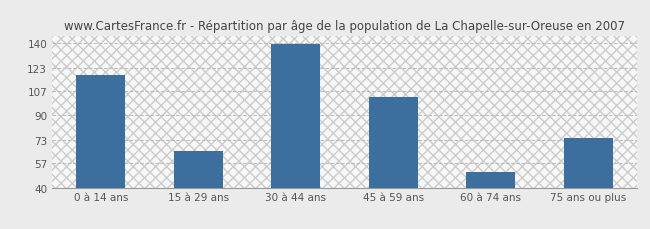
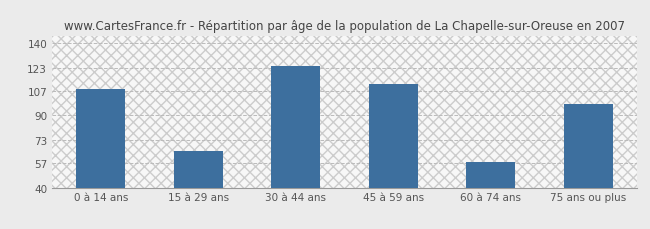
0 à 14 ans: 118 -> 108
30 à 44 ans: 139 -> 124
45 à 59 ans: 103 -> 112
60 à 74 ans: 51 -> 58
75 ans ou plus: 74 -> 98
